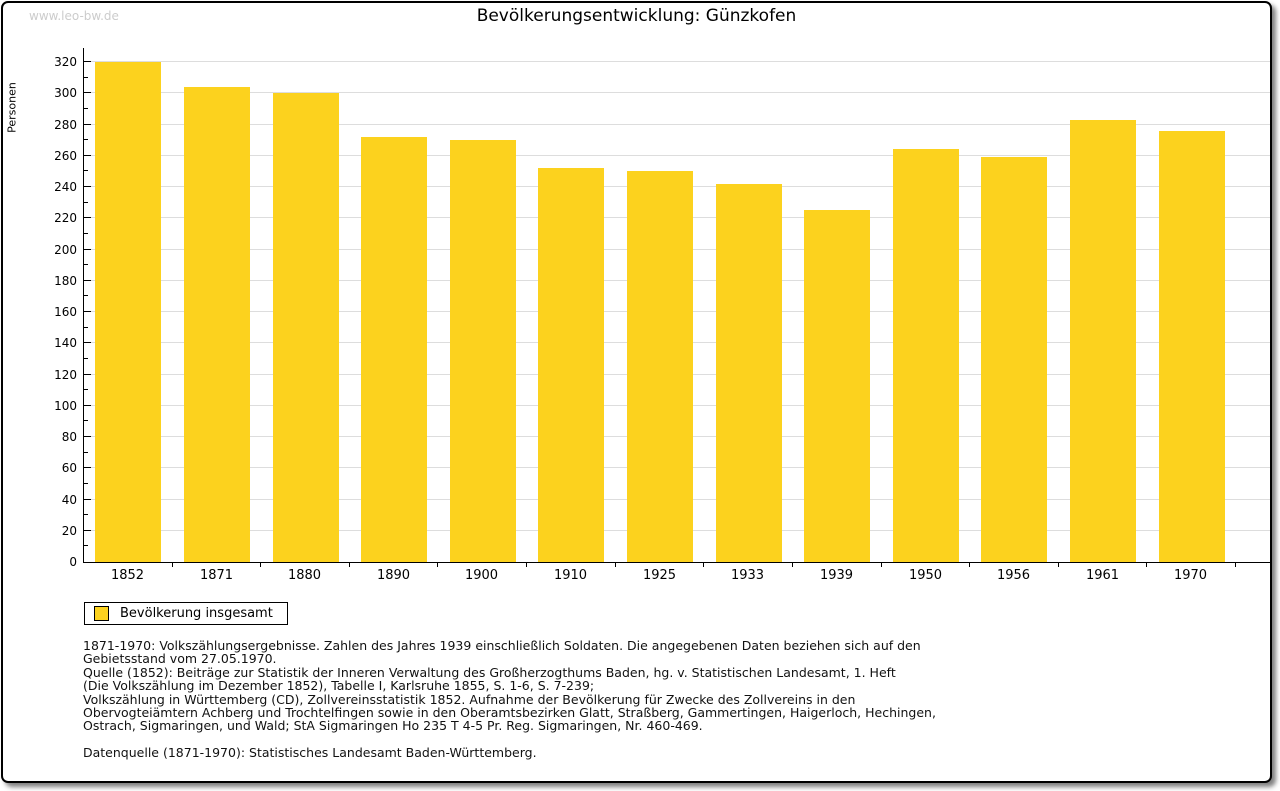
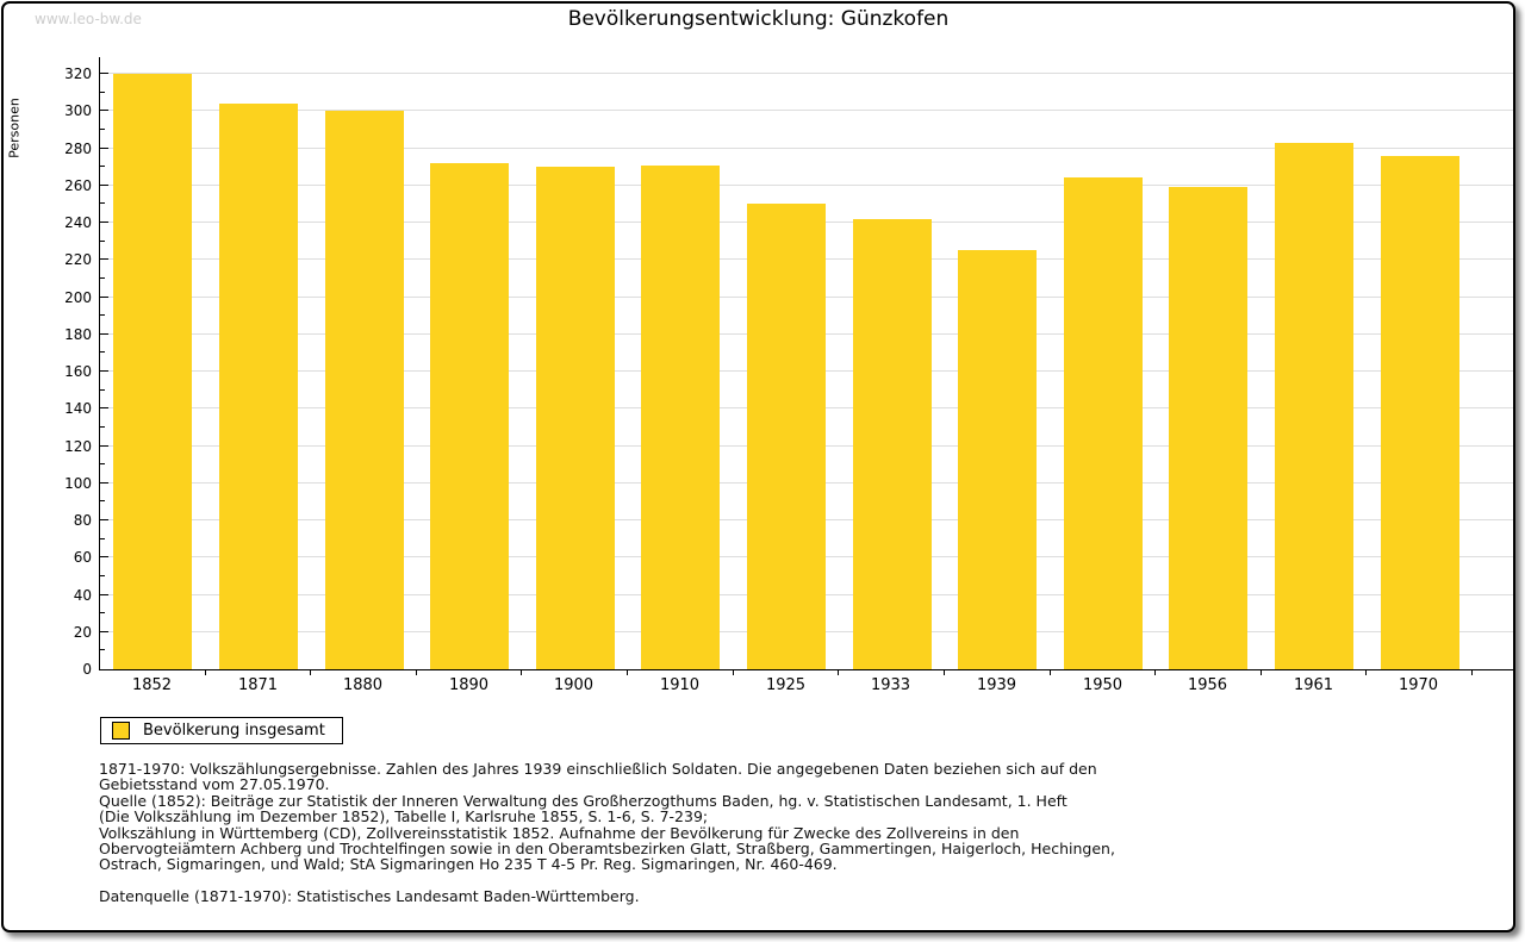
1910: 252 -> 271
